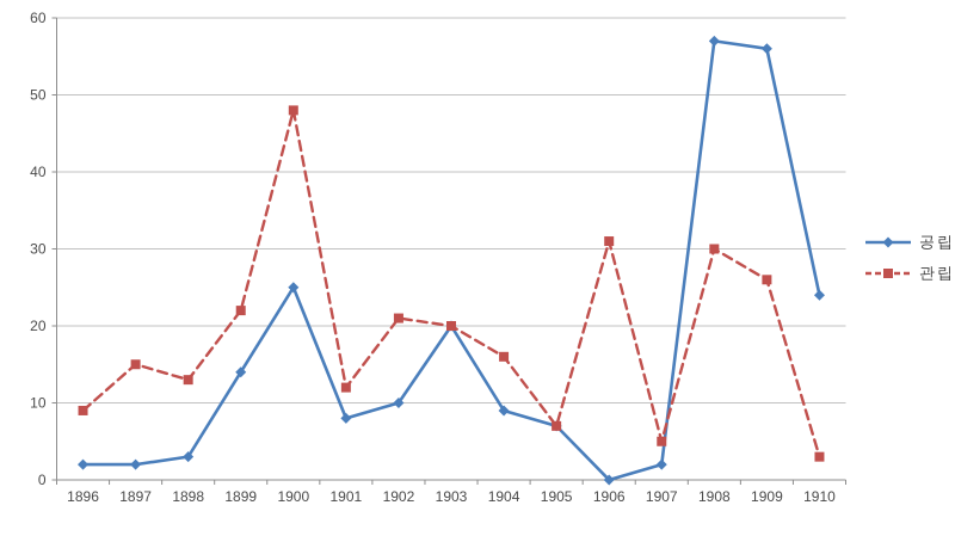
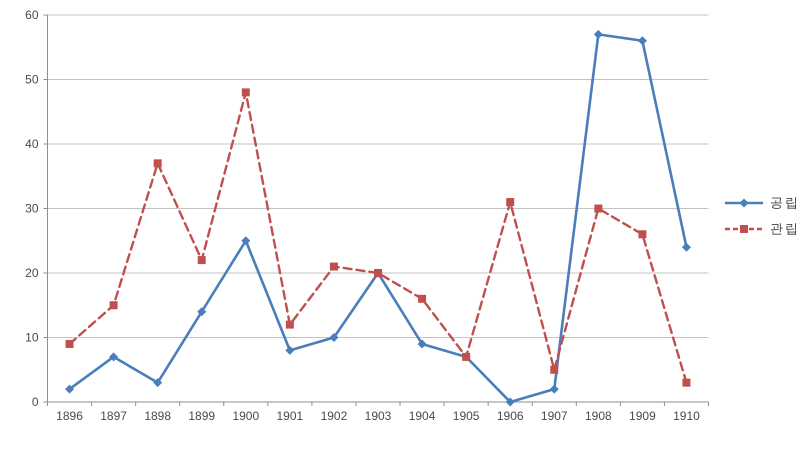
공립/1897: 2 -> 7
관립/1898: 13 -> 37
